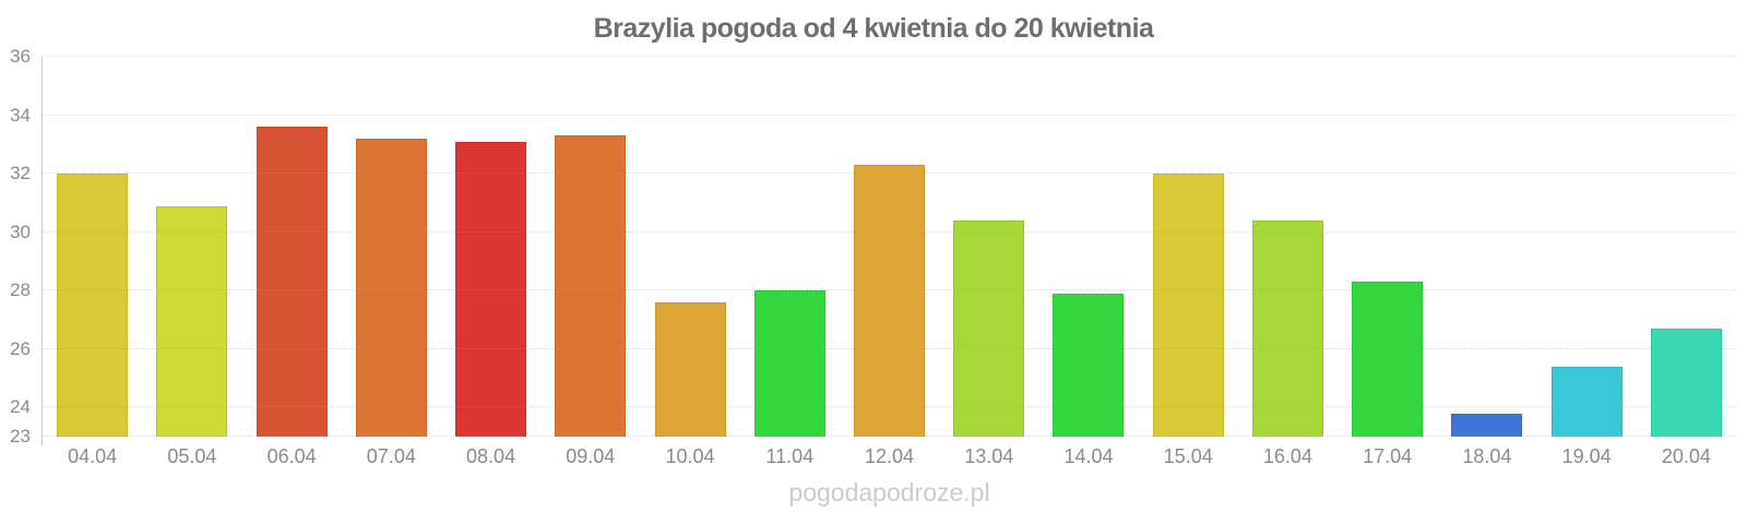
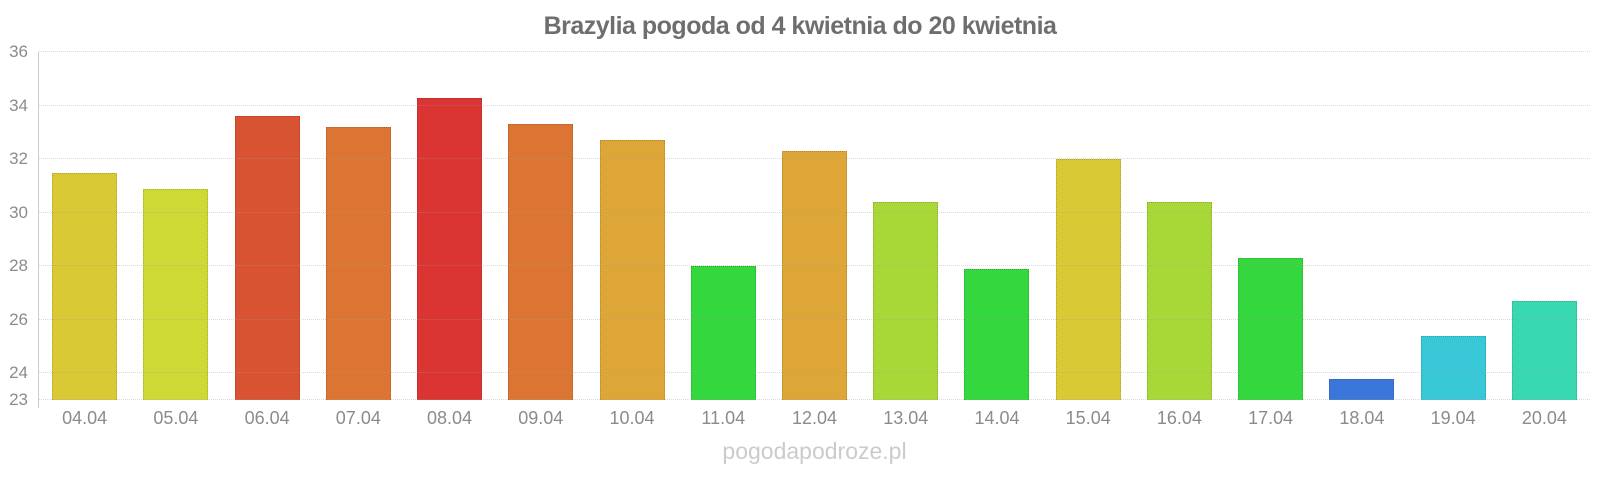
04.04: 32.0 -> 31.5
08.04: 33.1 -> 34.3
10.04: 27.6 -> 32.7
